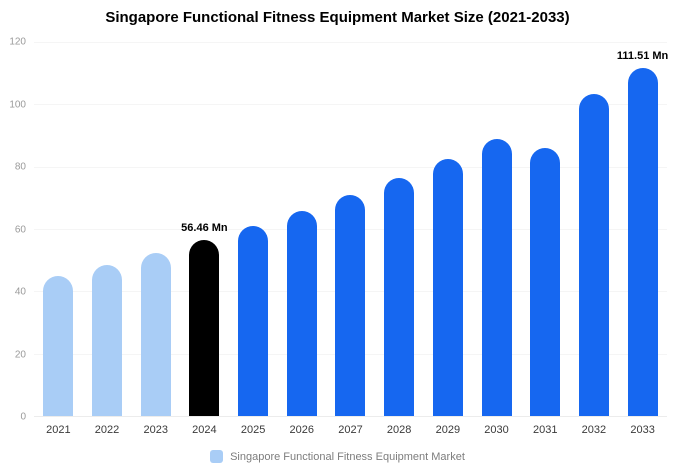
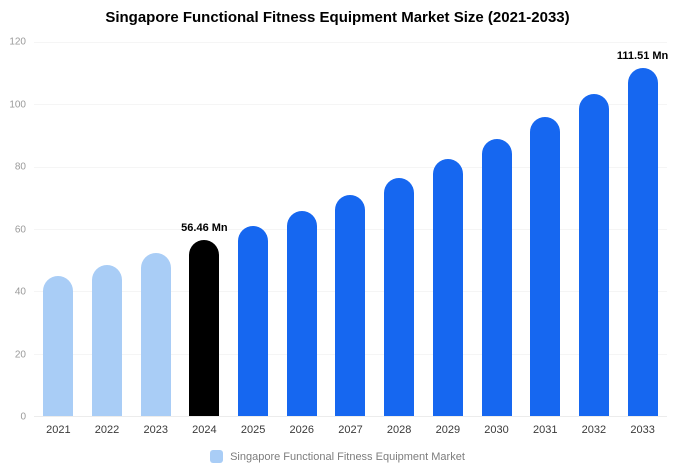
2031: 86 -> 96
